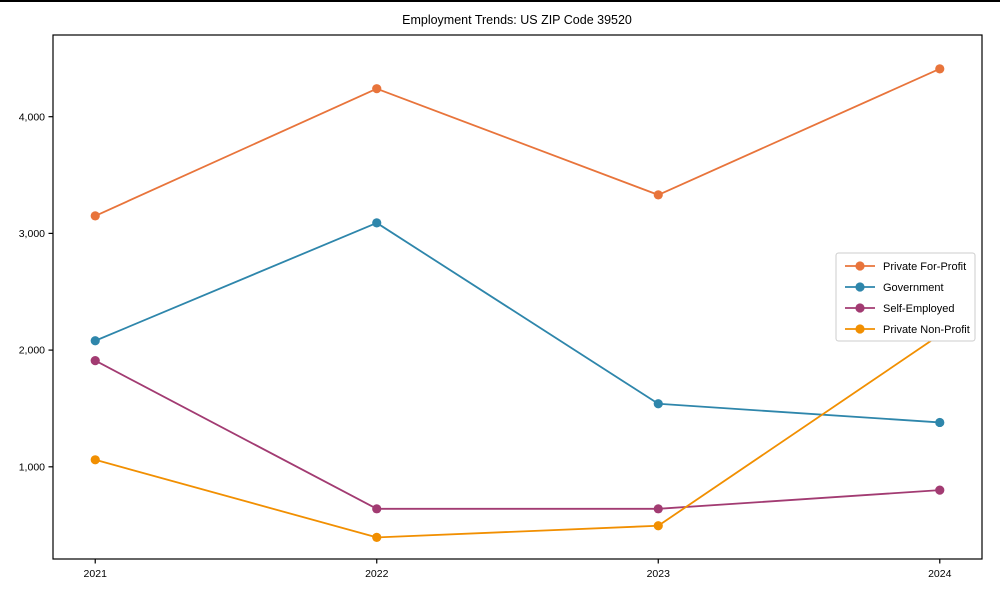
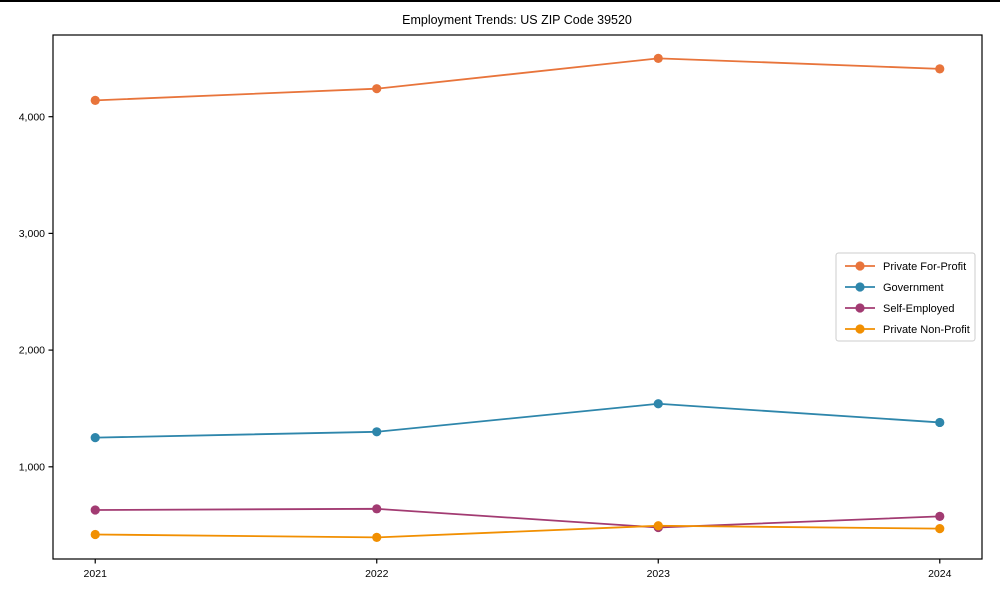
Private For-Profit/2021: 3150 -> 4140
Government/2021: 2080 -> 1250
Self-Employed/2021: 1910 -> 630
Private Non-Profit/2021: 1060 -> 420
Government/2022: 3090 -> 1300
Private For-Profit/2023: 3330 -> 4500
Self-Employed/2023: 640 -> 480
Self-Employed/2024: 800 -> 580
Private Non-Profit/2024: 2130 -> 470
